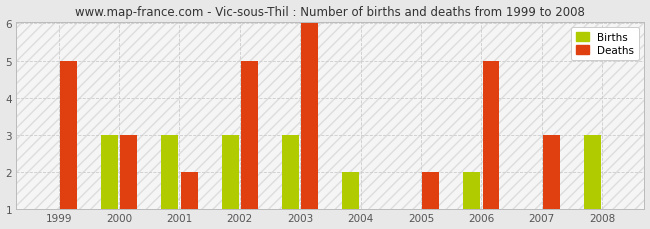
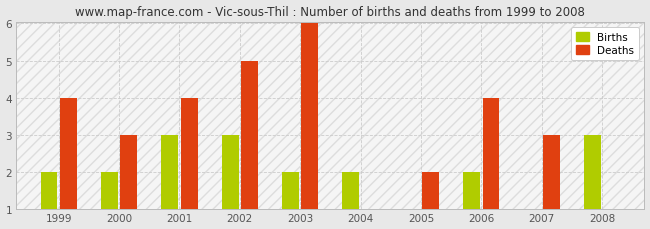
Births/1999: 1 -> 2
Deaths/1999: 5 -> 4
Births/2000: 3 -> 2
Deaths/2001: 2 -> 4
Births/2003: 3 -> 2
Deaths/2006: 5 -> 4
